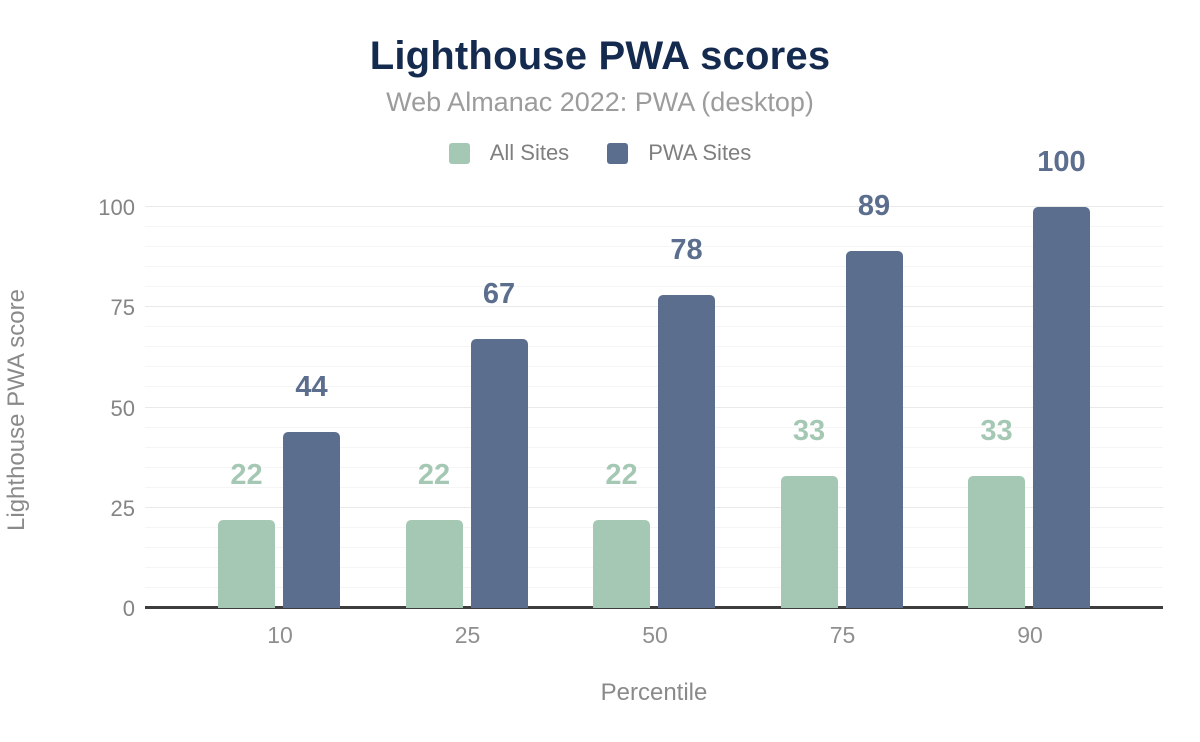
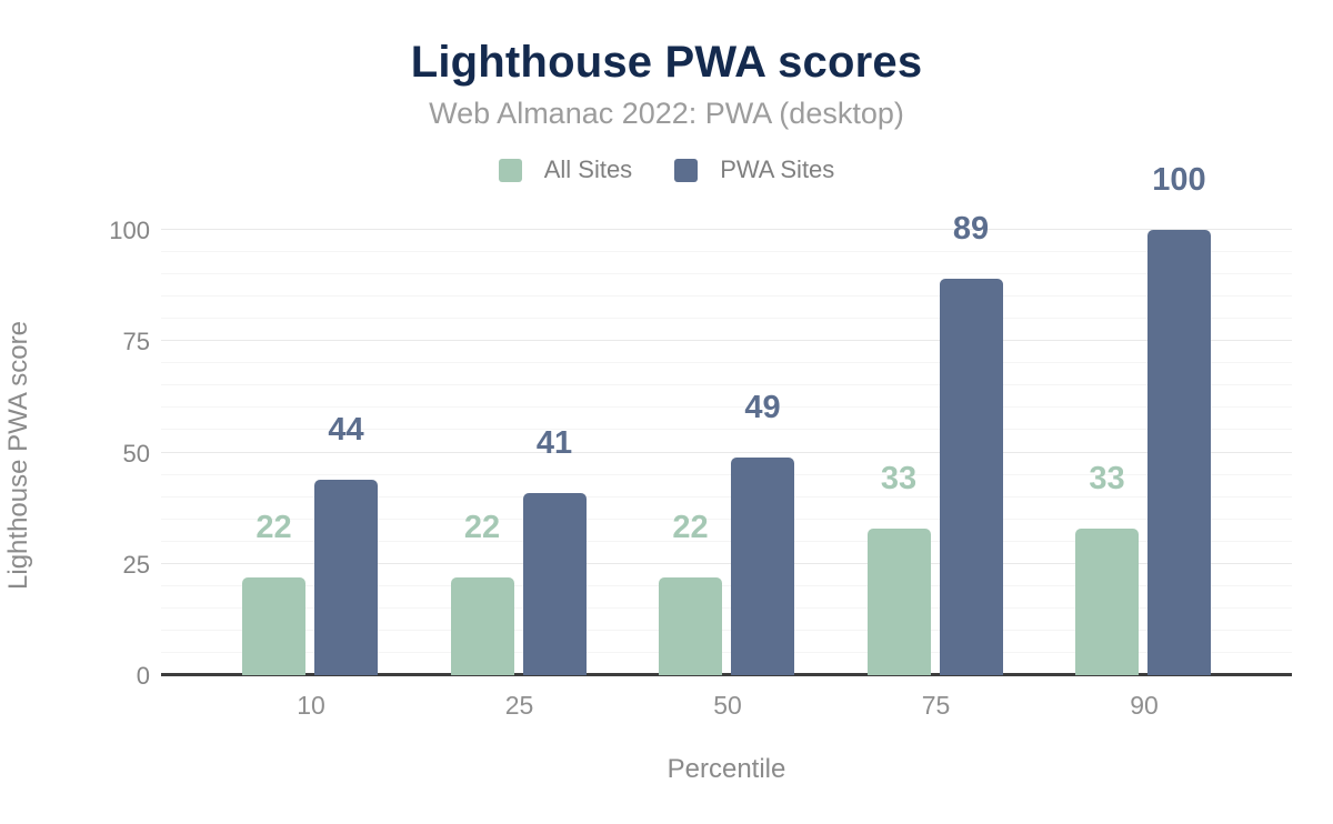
PWA Sites/25: 67 -> 41
PWA Sites/50: 78 -> 49
